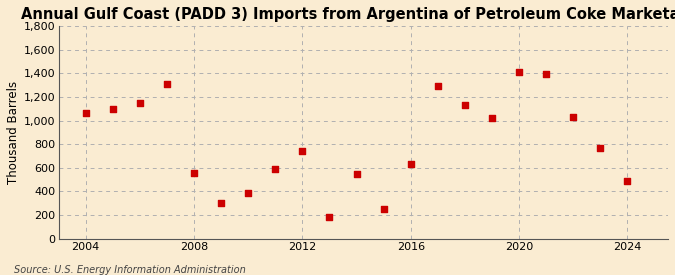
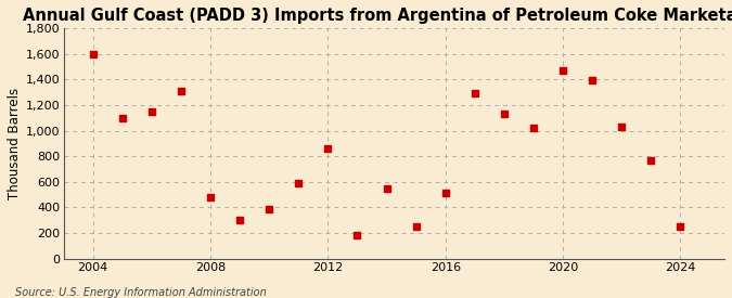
2004: 1,060 -> 1,600
2008: 560 -> 480
2012: 740 -> 860
2016: 630 -> 510
2020: 1,410 -> 1,470
2024: 490 -> 260
